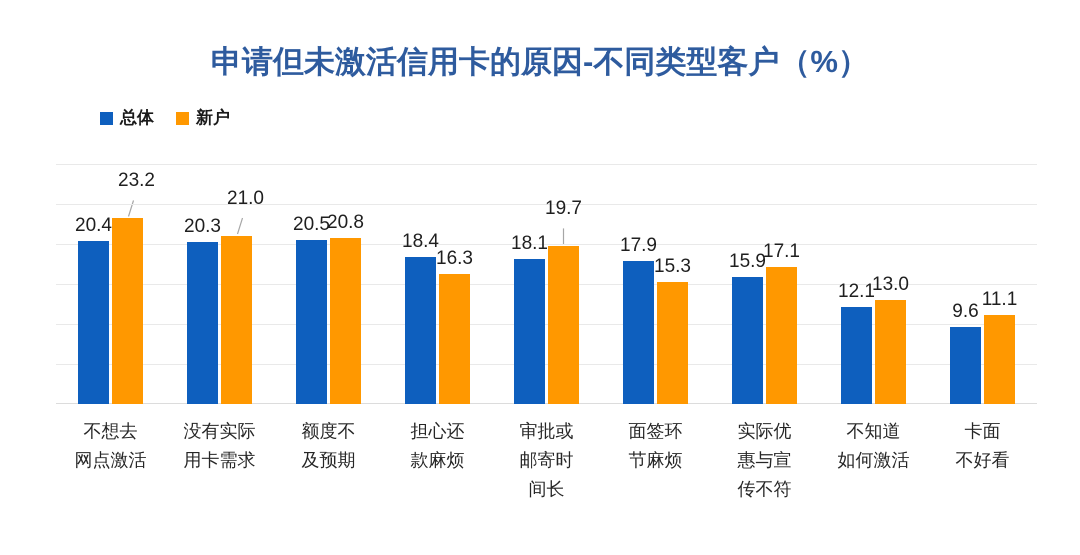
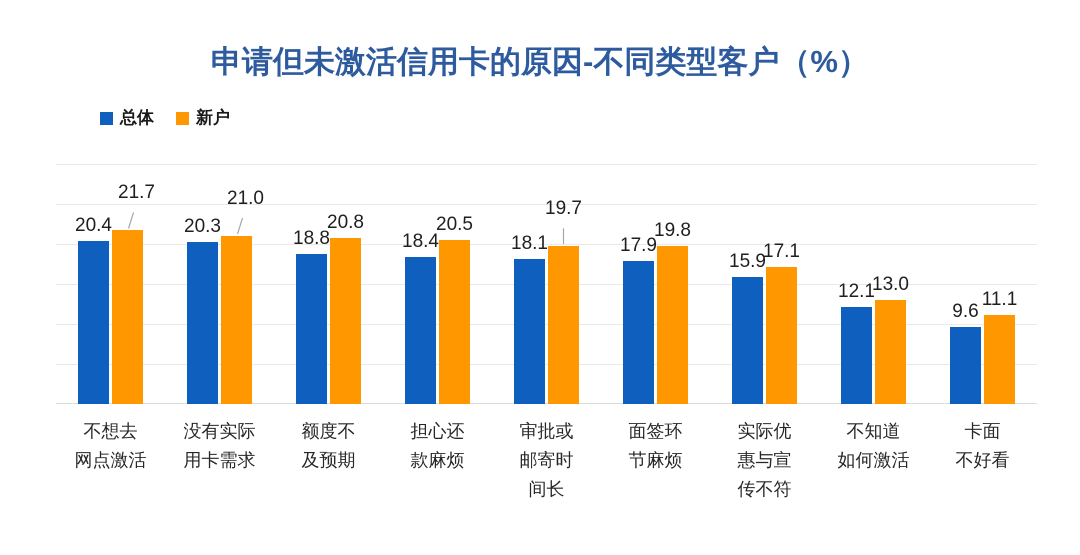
新户/不想去网点激活: 23.2 -> 21.7
总体/额度不及预期: 20.5 -> 18.8
新户/担心还款麻烦: 16.3 -> 20.5
新户/面签环节麻烦: 15.3 -> 19.8
